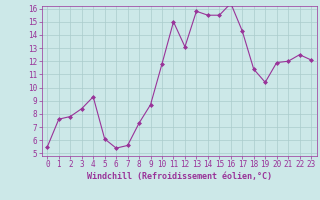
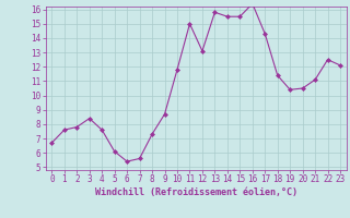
0: 5.5 -> 6.7
4: 9.3 -> 7.6
20: 11.9 -> 10.5
21: 12.0 -> 11.1
